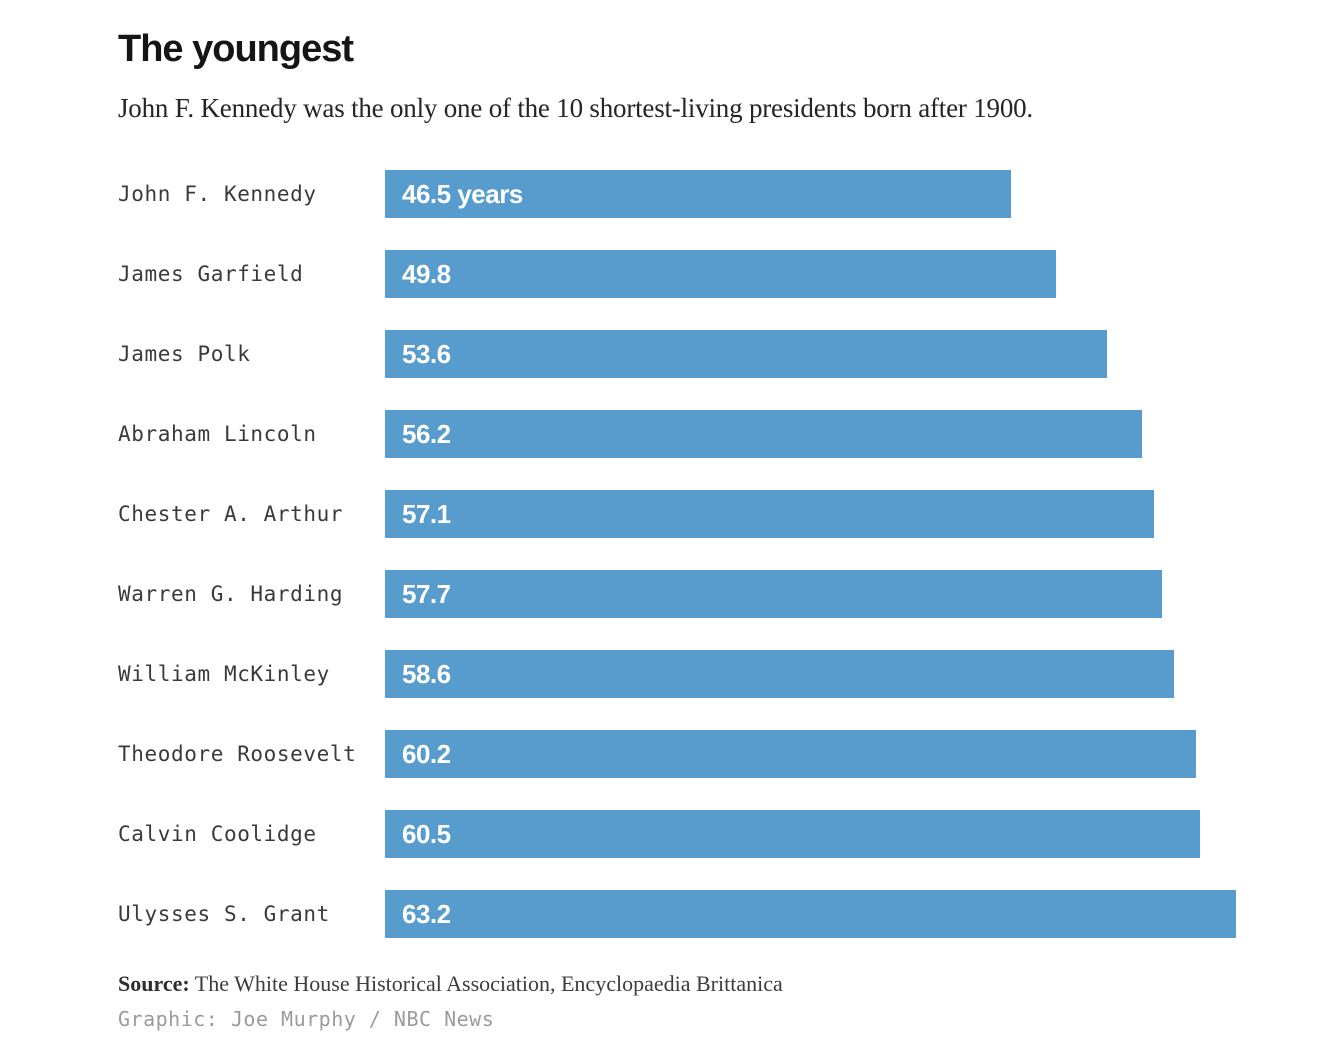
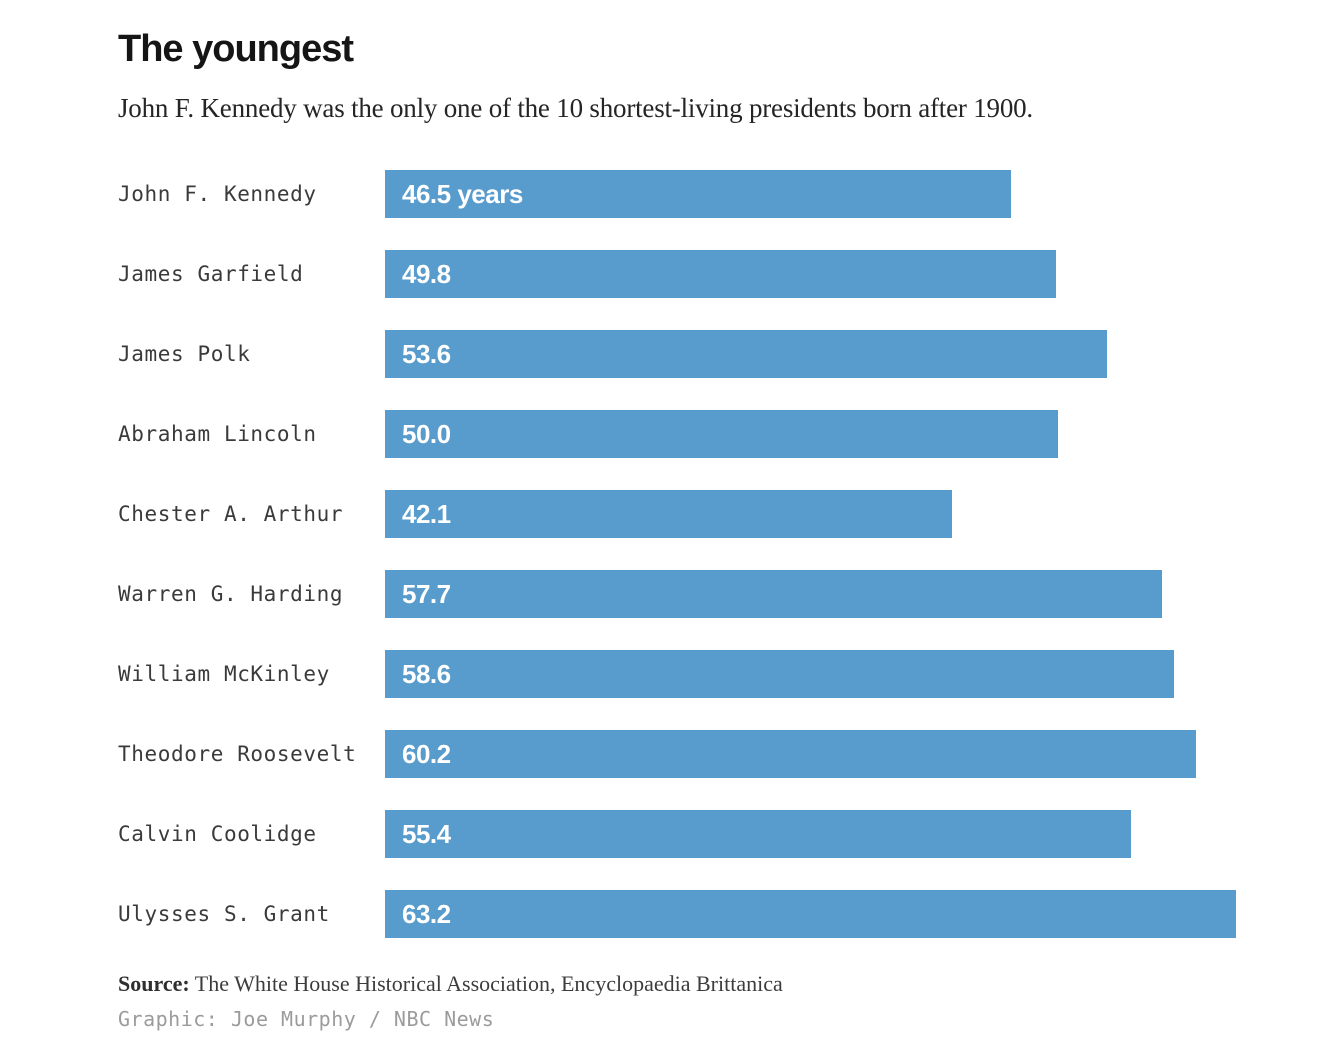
Abraham Lincoln: 56.2 -> 50.0
Chester A. Arthur: 57.1 -> 42.1
Calvin Coolidge: 60.5 -> 55.4
